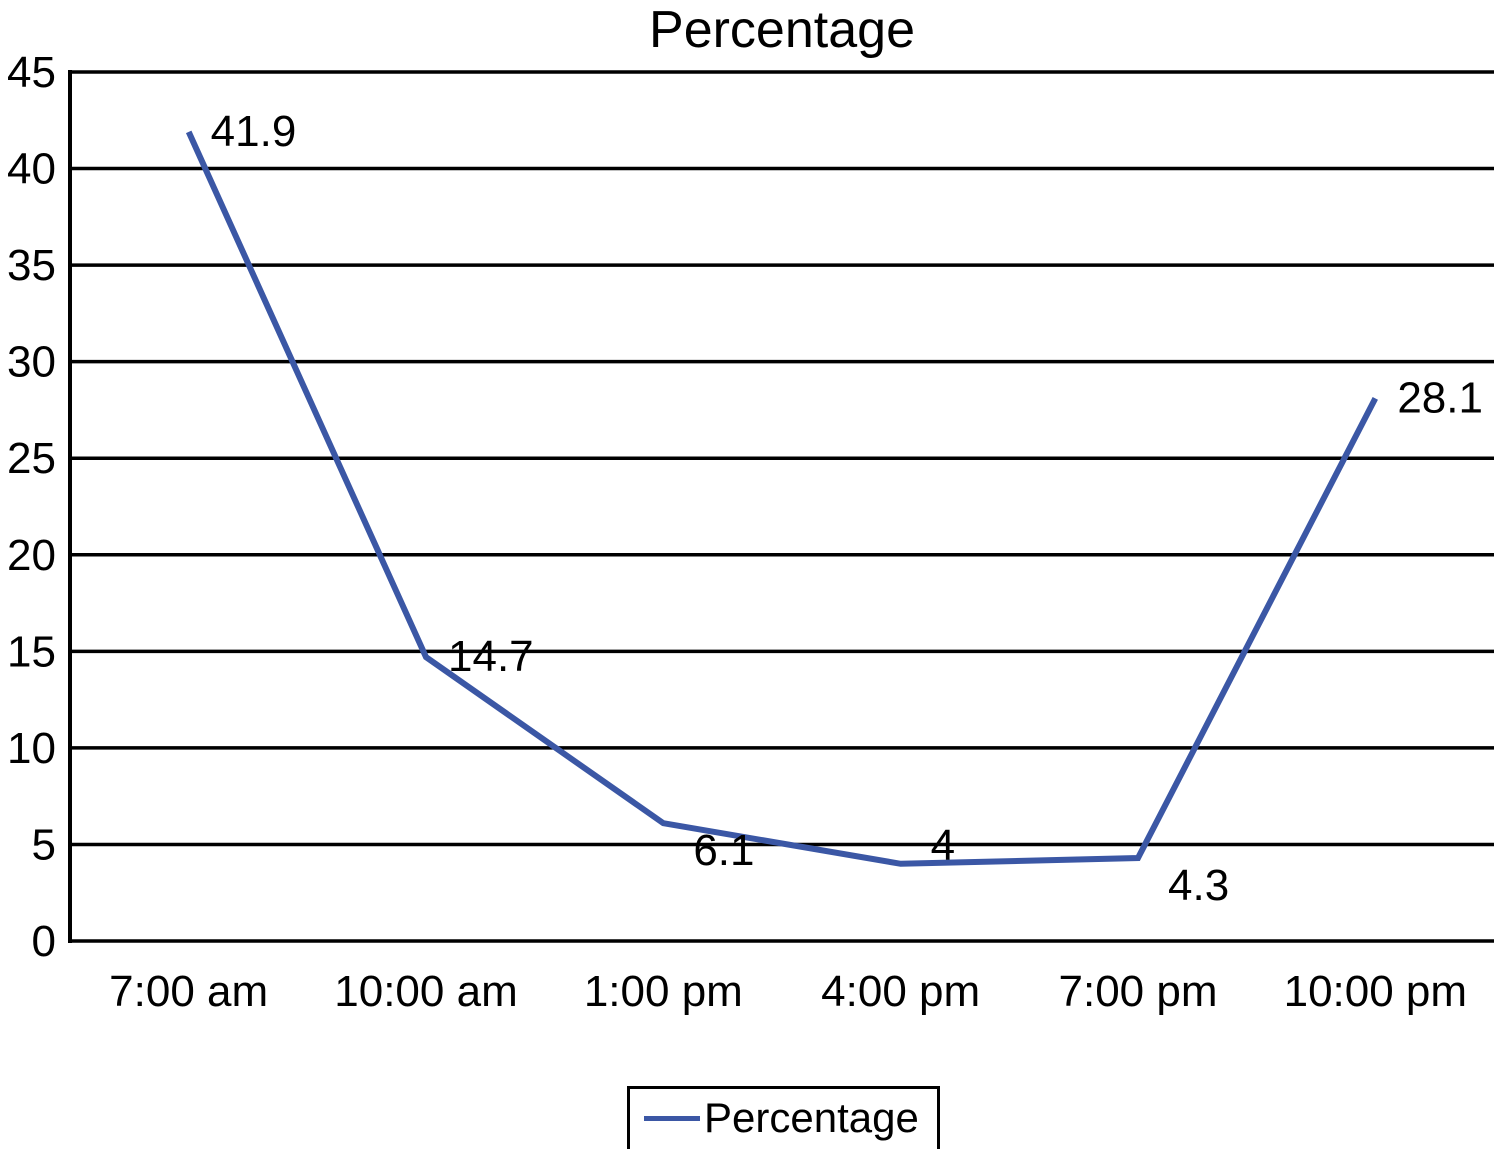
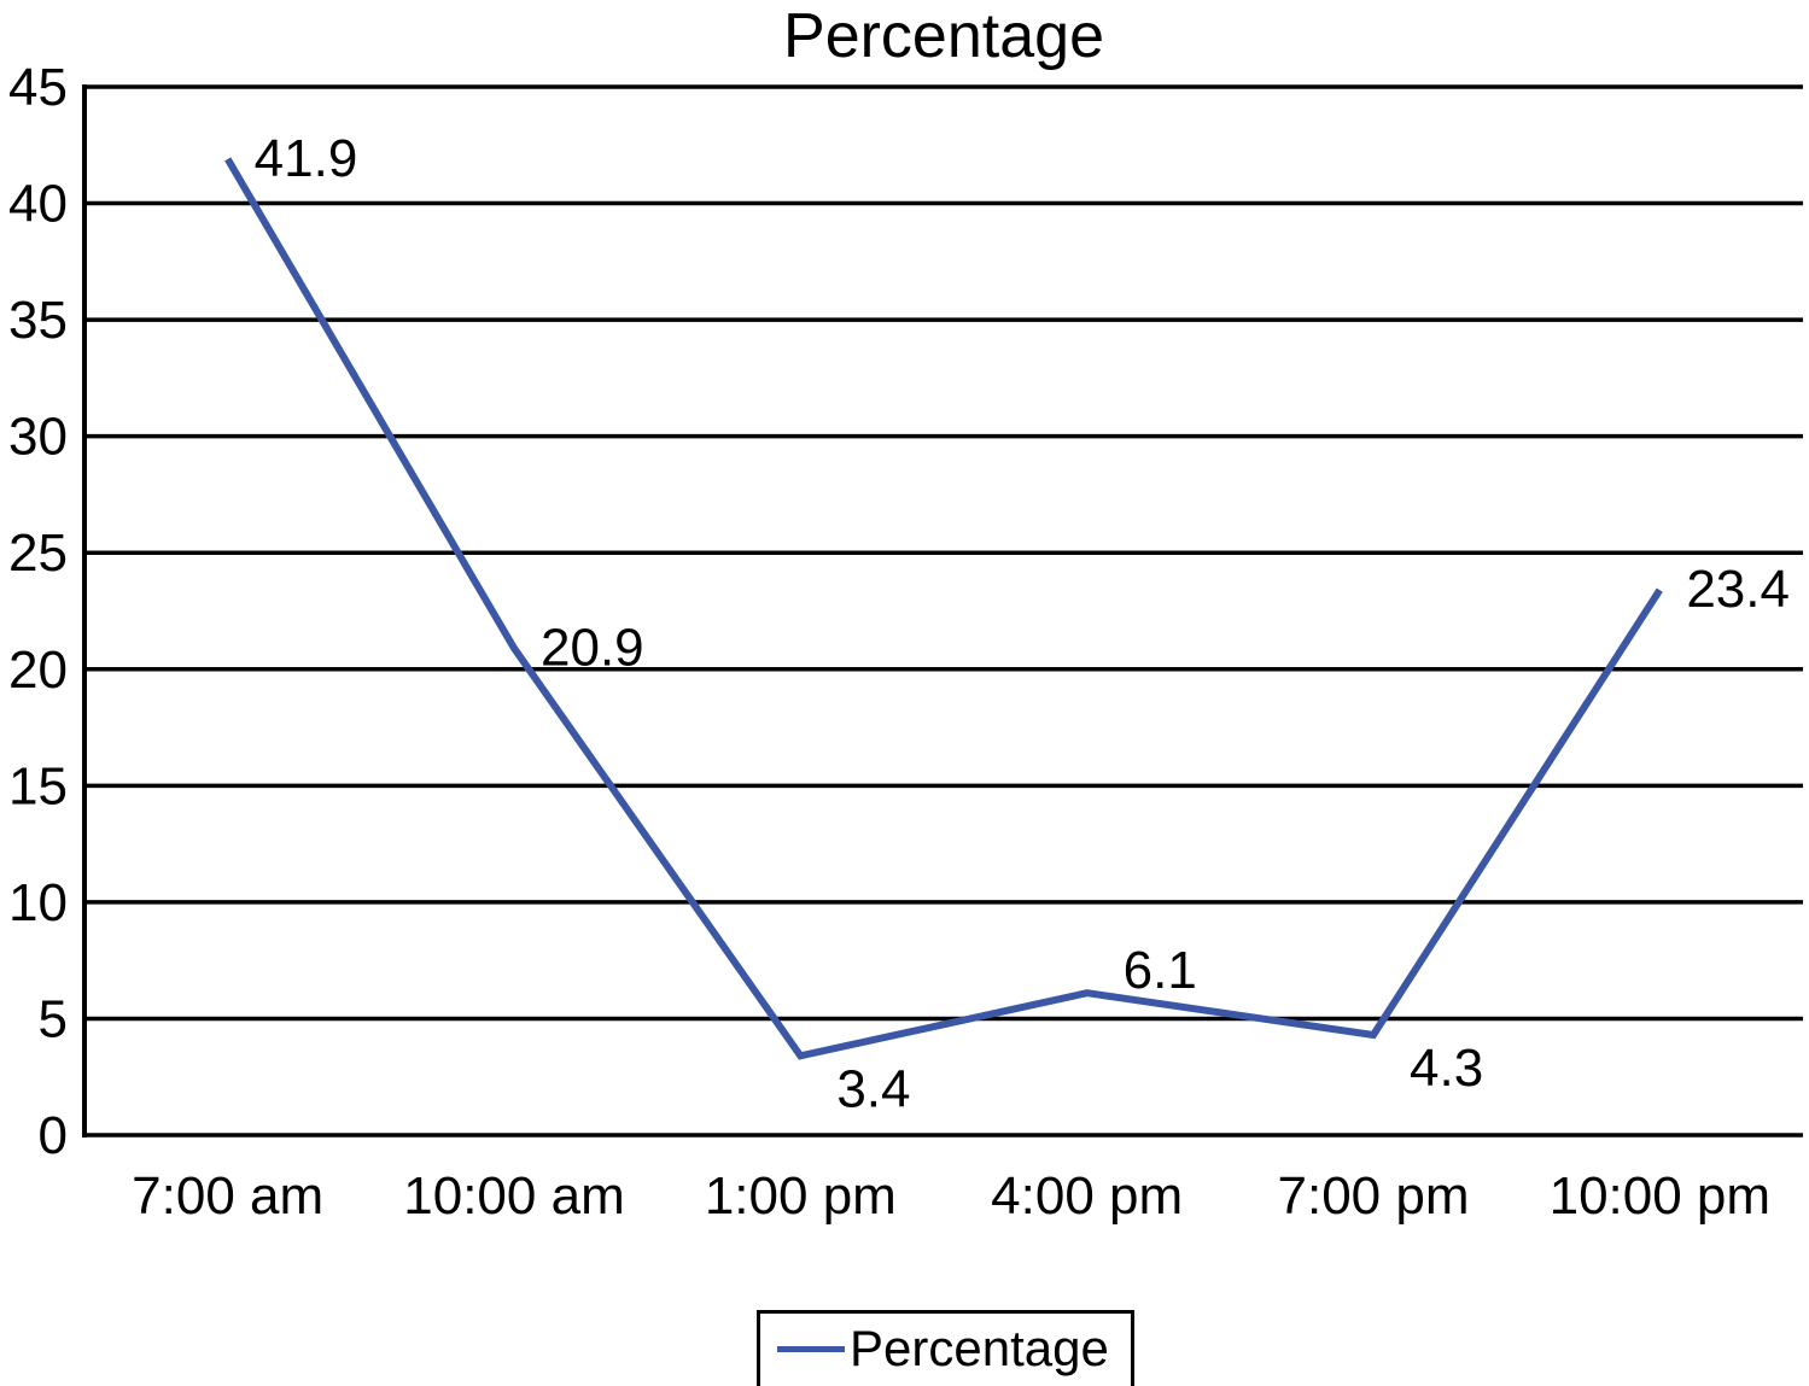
10:00 am: 14.7 -> 20.9
1:00 pm: 6.1 -> 3.4
4:00 pm: 4 -> 6.1
10:00 pm: 28.1 -> 23.4
